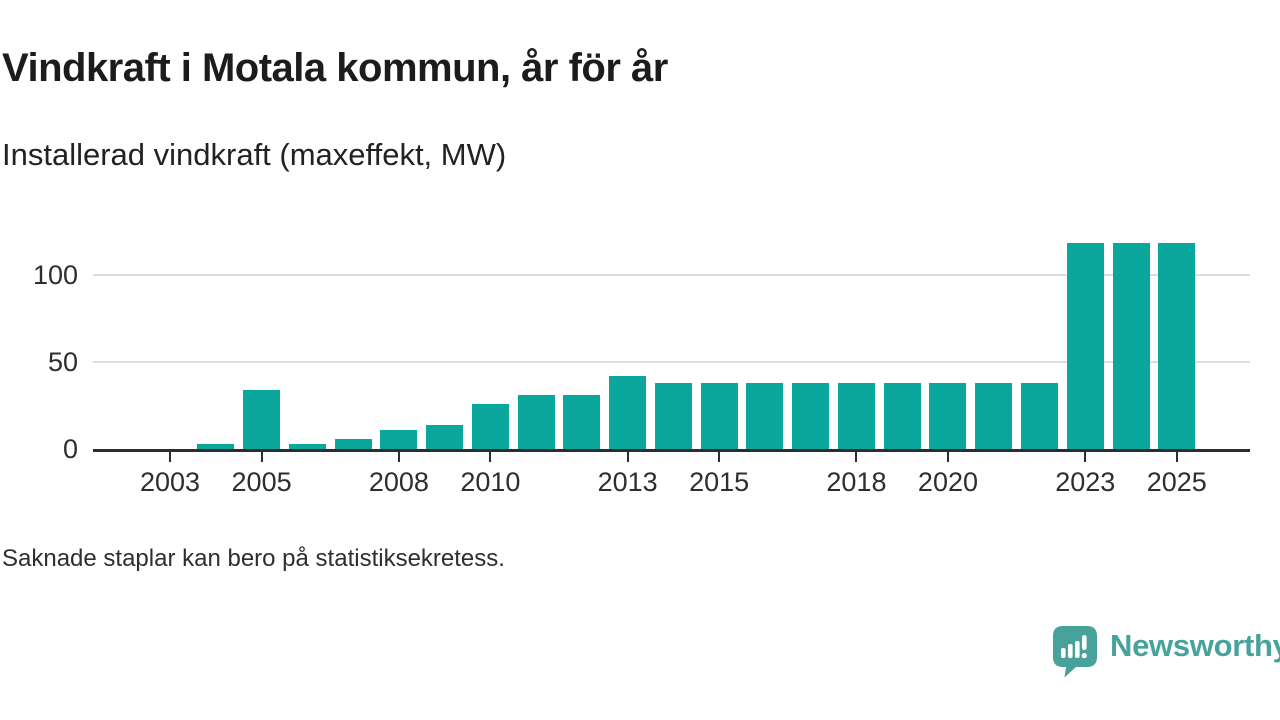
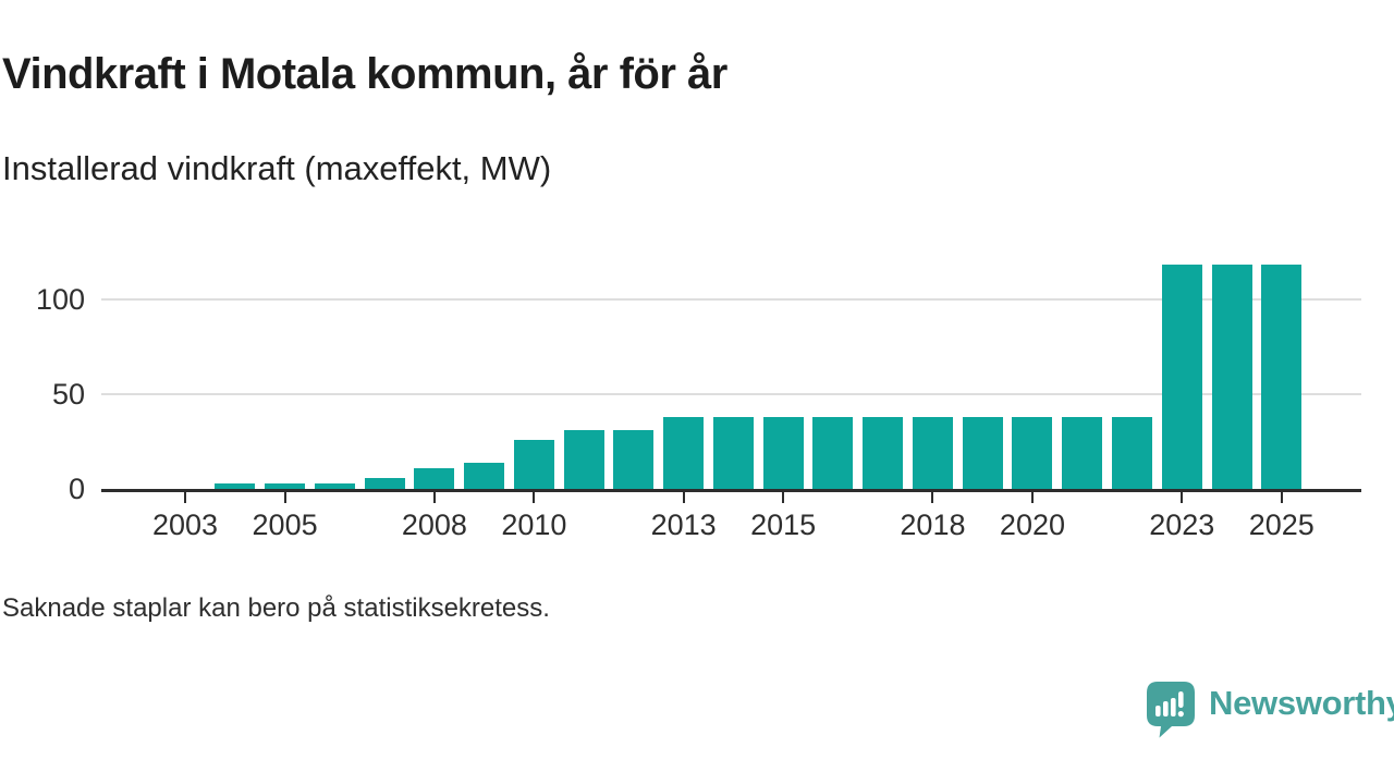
2005: 34 -> 3
2013: 42 -> 38
